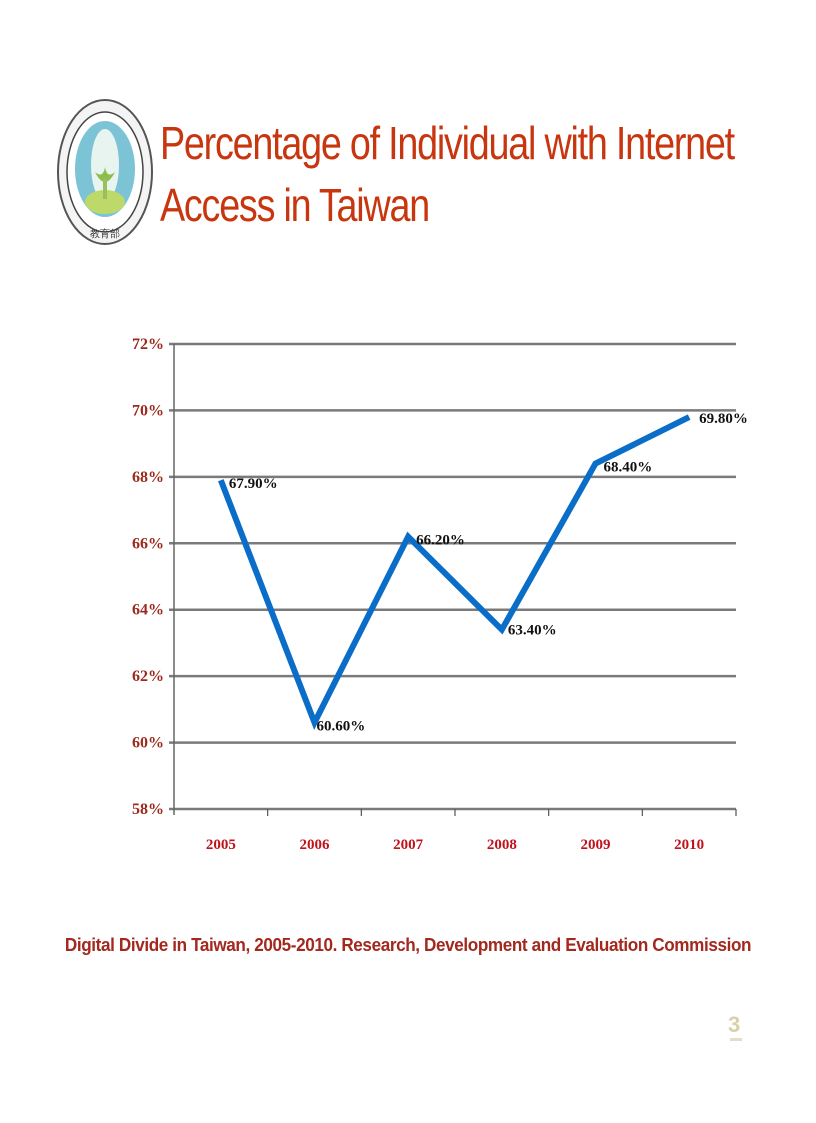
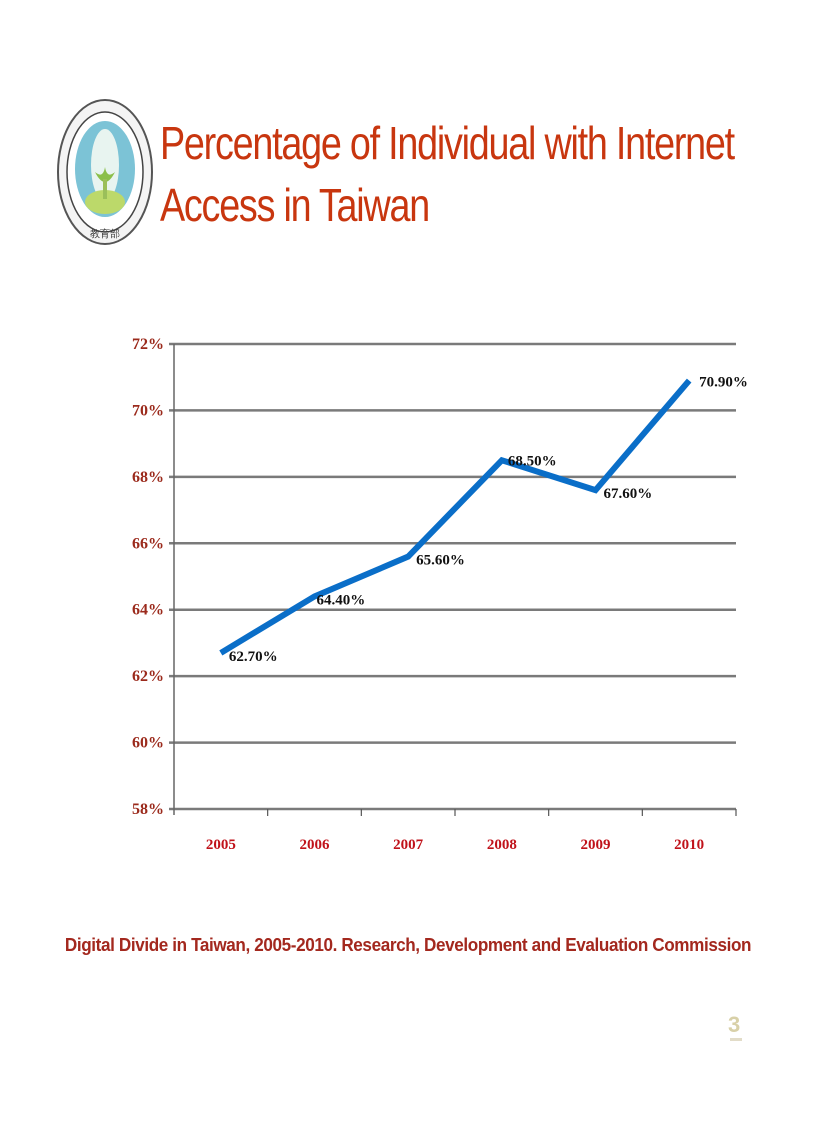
2005: 67.90% -> 62.70%
2006: 60.60% -> 64.40%
2007: 66.20% -> 65.60%
2008: 63.40% -> 68.50%
2009: 68.40% -> 67.60%
2010: 69.80% -> 70.90%
